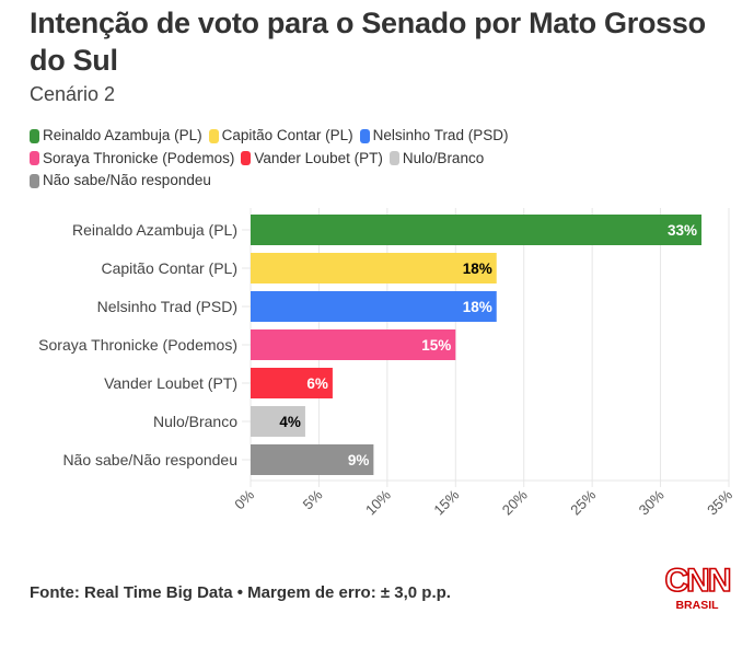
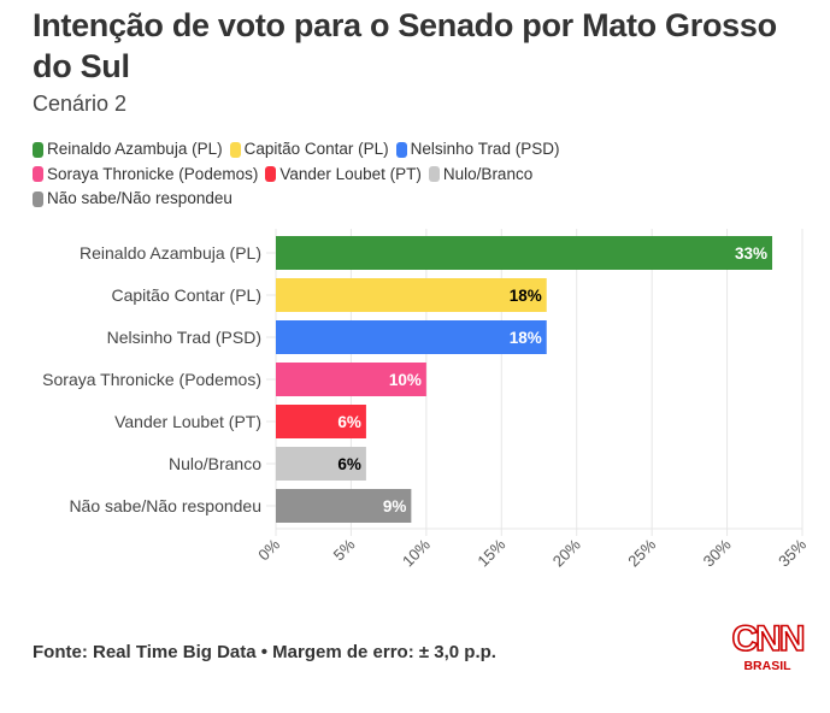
Soraya Thronicke (Podemos): 15% -> 10%
Nulo/Branco: 4% -> 6%
